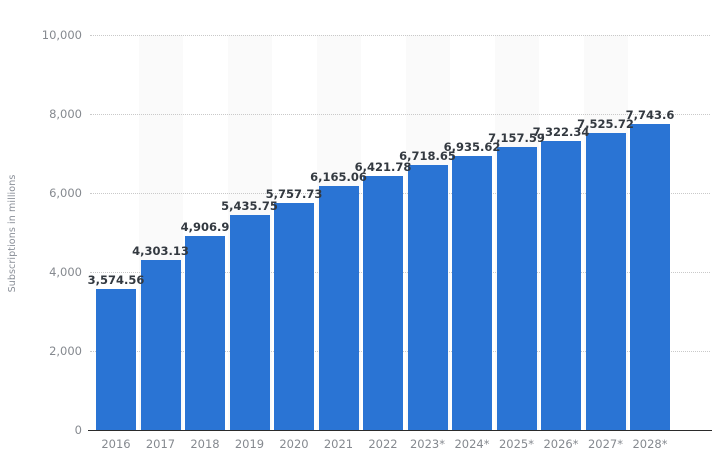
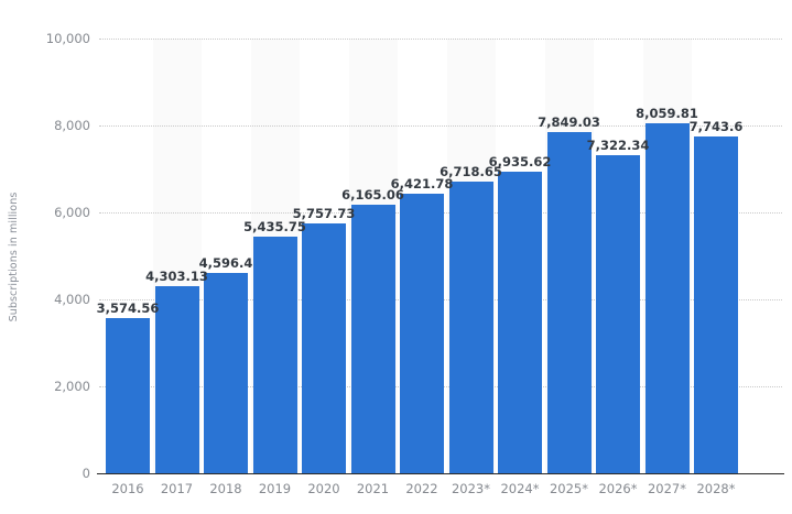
2018: 4,906.9 -> 4,596.4
2025*: 7,157.59 -> 7,849.03
2027*: 7,525.72 -> 8,059.81
